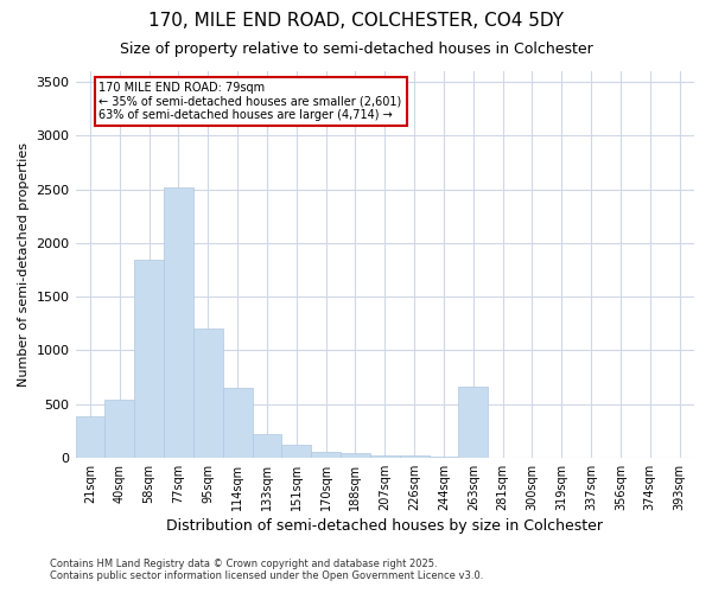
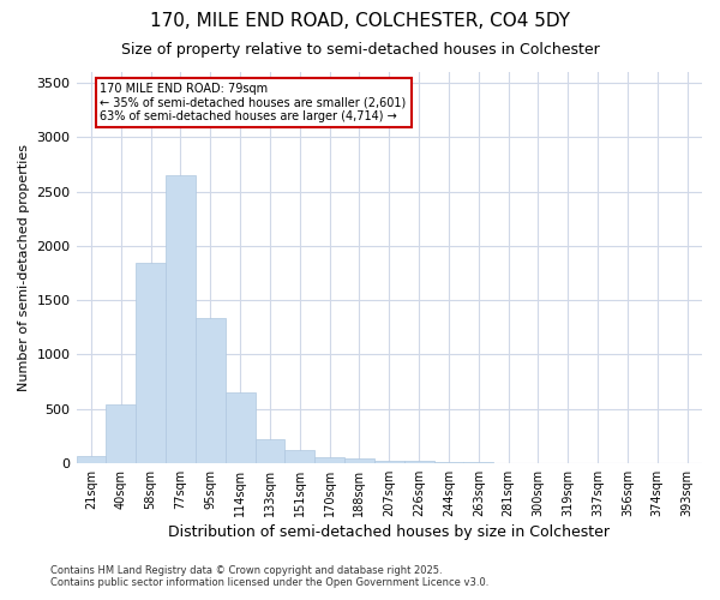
21sqm: 380 -> 60
77sqm: 2520 -> 2650
95sqm: 1200 -> 1340
263sqm: 660 -> 0
